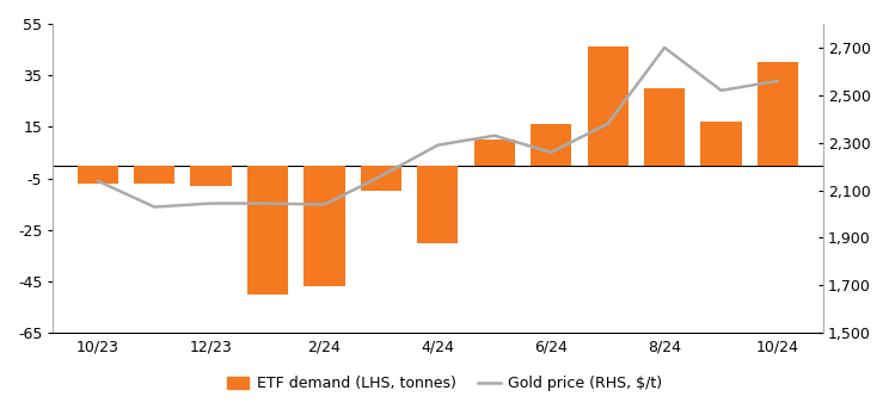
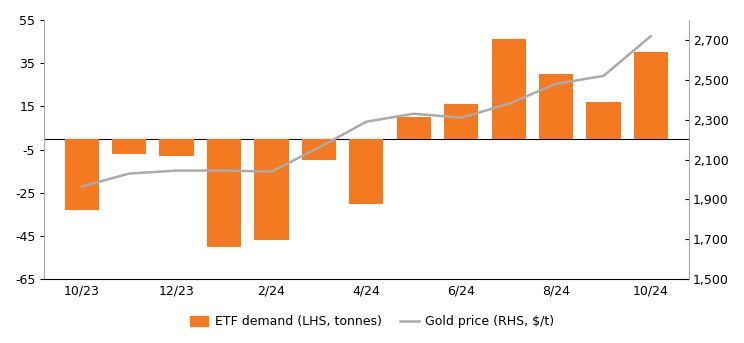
ETF demand (LHS, tonnes)/10/23: -7 -> -33
Gold price (RHS, $/t)/10/23: 2,140 -> 1,960
Gold price (RHS, $/t)/6/24: 2,260 -> 2,310
Gold price (RHS, $/t)/8/24: 2,700 -> 2,480
Gold price (RHS, $/t)/10/24: 2,560 -> 2,720
